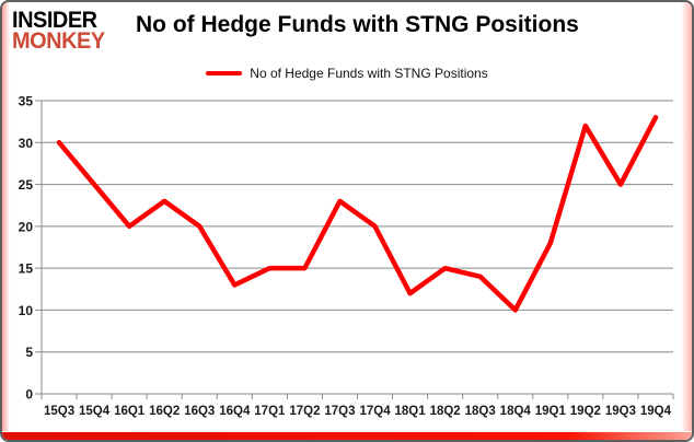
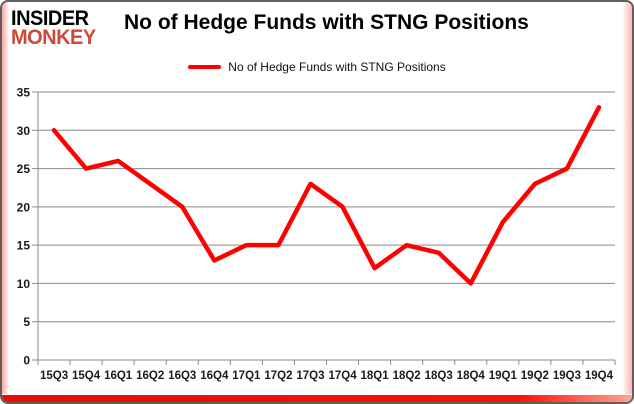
16Q1: 20 -> 26
19Q2: 32 -> 23
